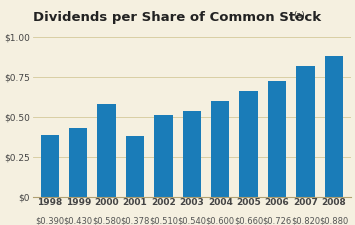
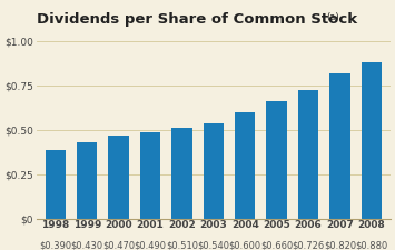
2000: $0.580 -> $0.470
2001: $0.378 -> $0.490
